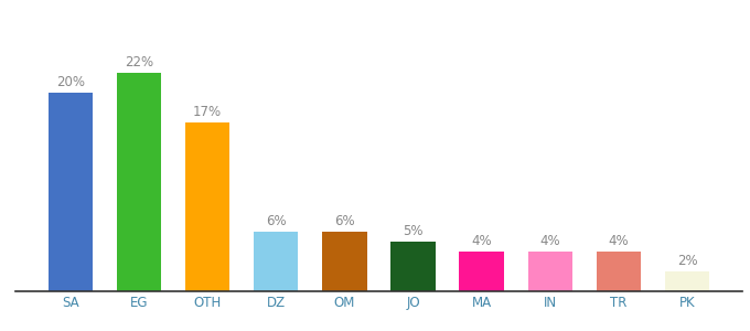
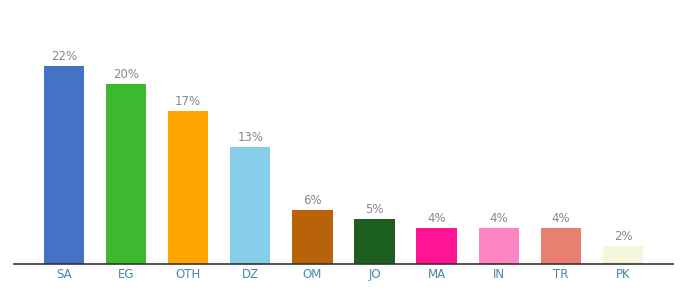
SA: 20% -> 22%
EG: 22% -> 20%
DZ: 6% -> 13%
